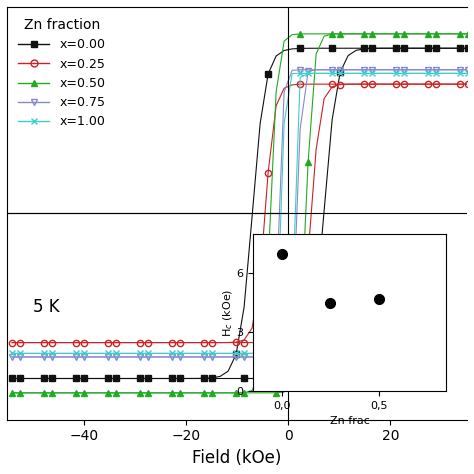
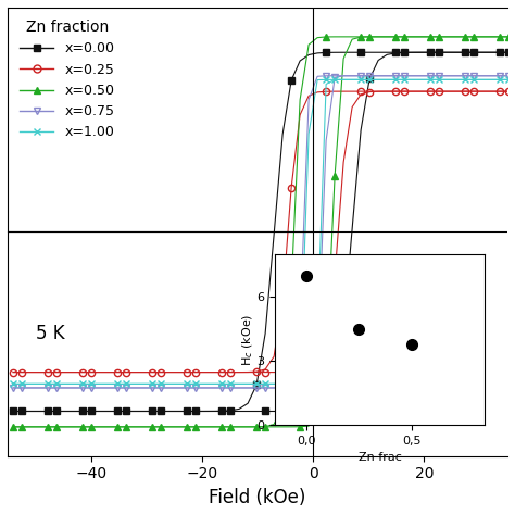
0,5: 4.7 -> 3.8
